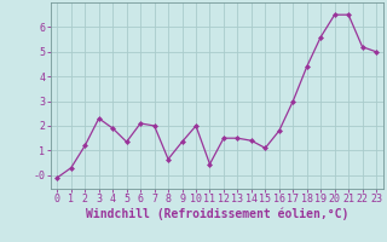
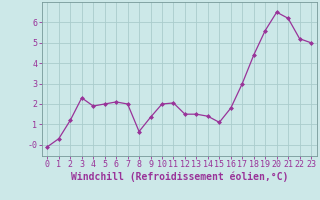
5: 1.35 -> 2.00
11: 0.45 -> 2.05
21: 6.50 -> 6.20
